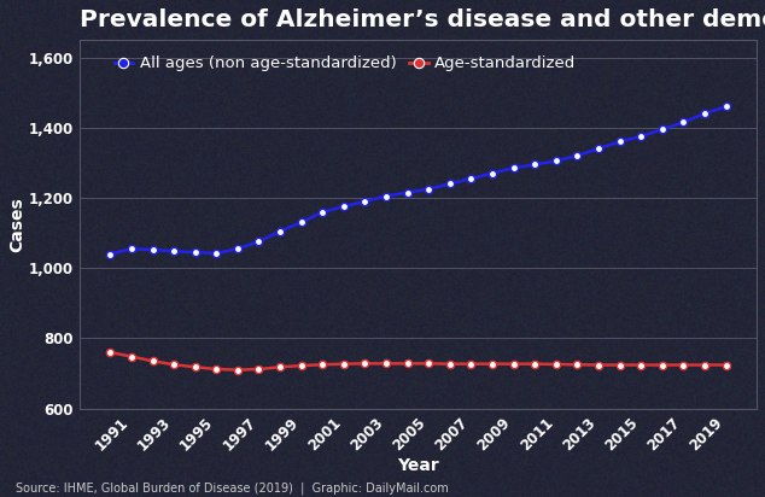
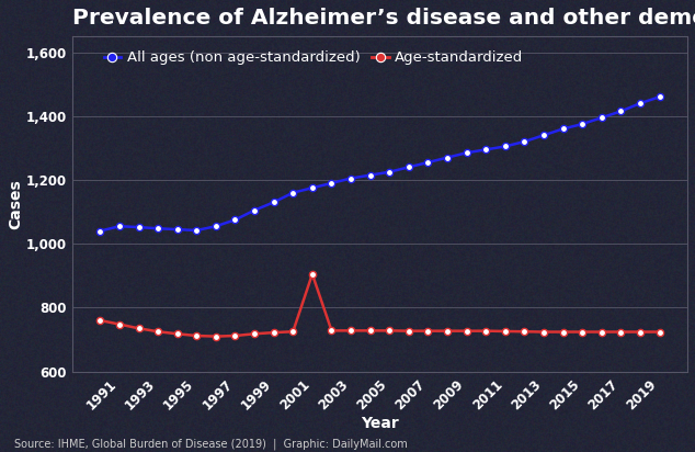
Age-standardized/2001: 727 -> 905
